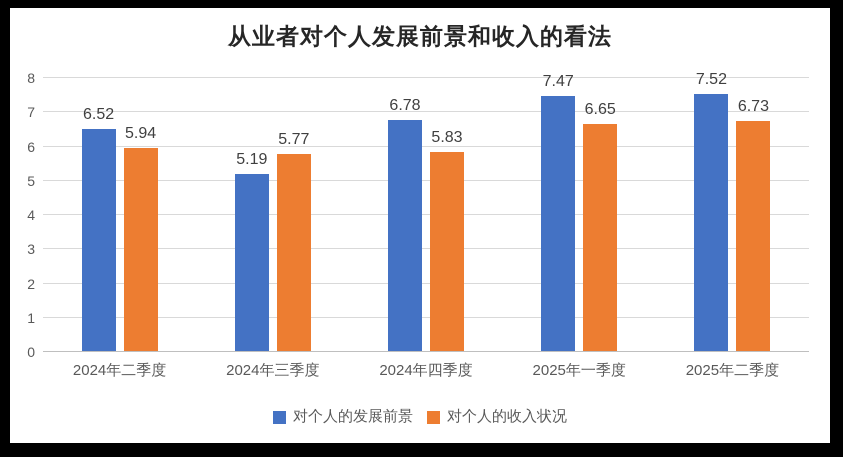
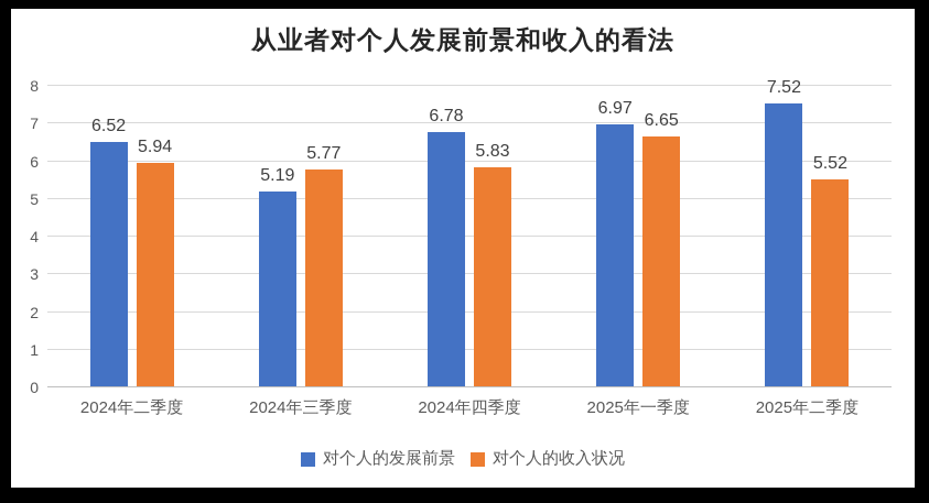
对个人的发展前景/2025年一季度: 7.47 -> 6.97
对个人的收入状况/2025年二季度: 6.73 -> 5.52
